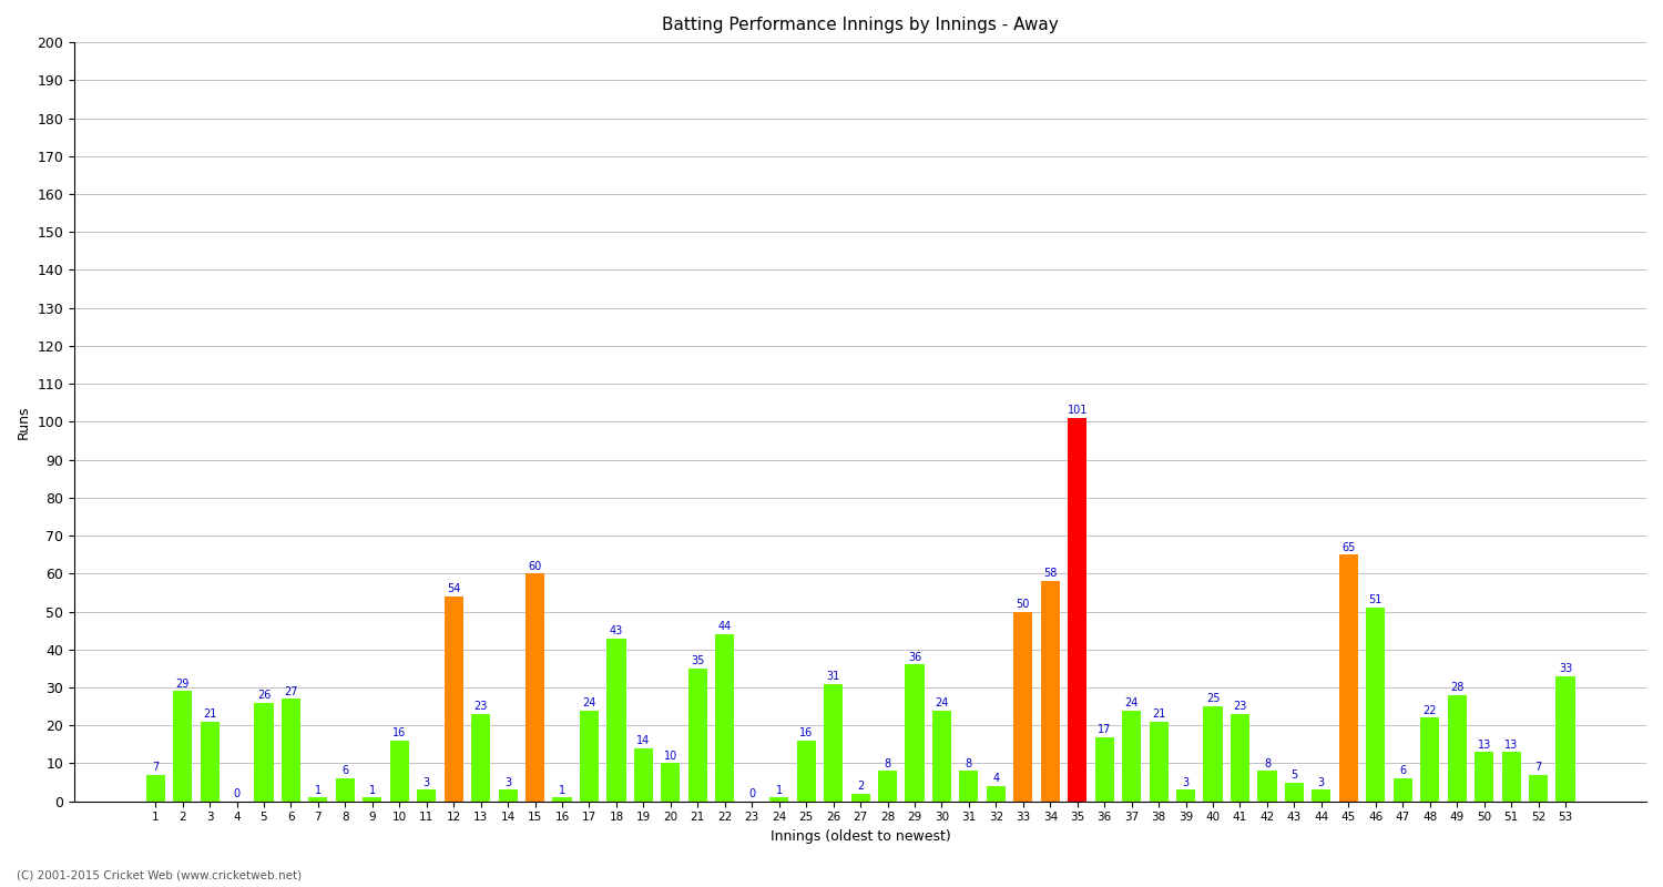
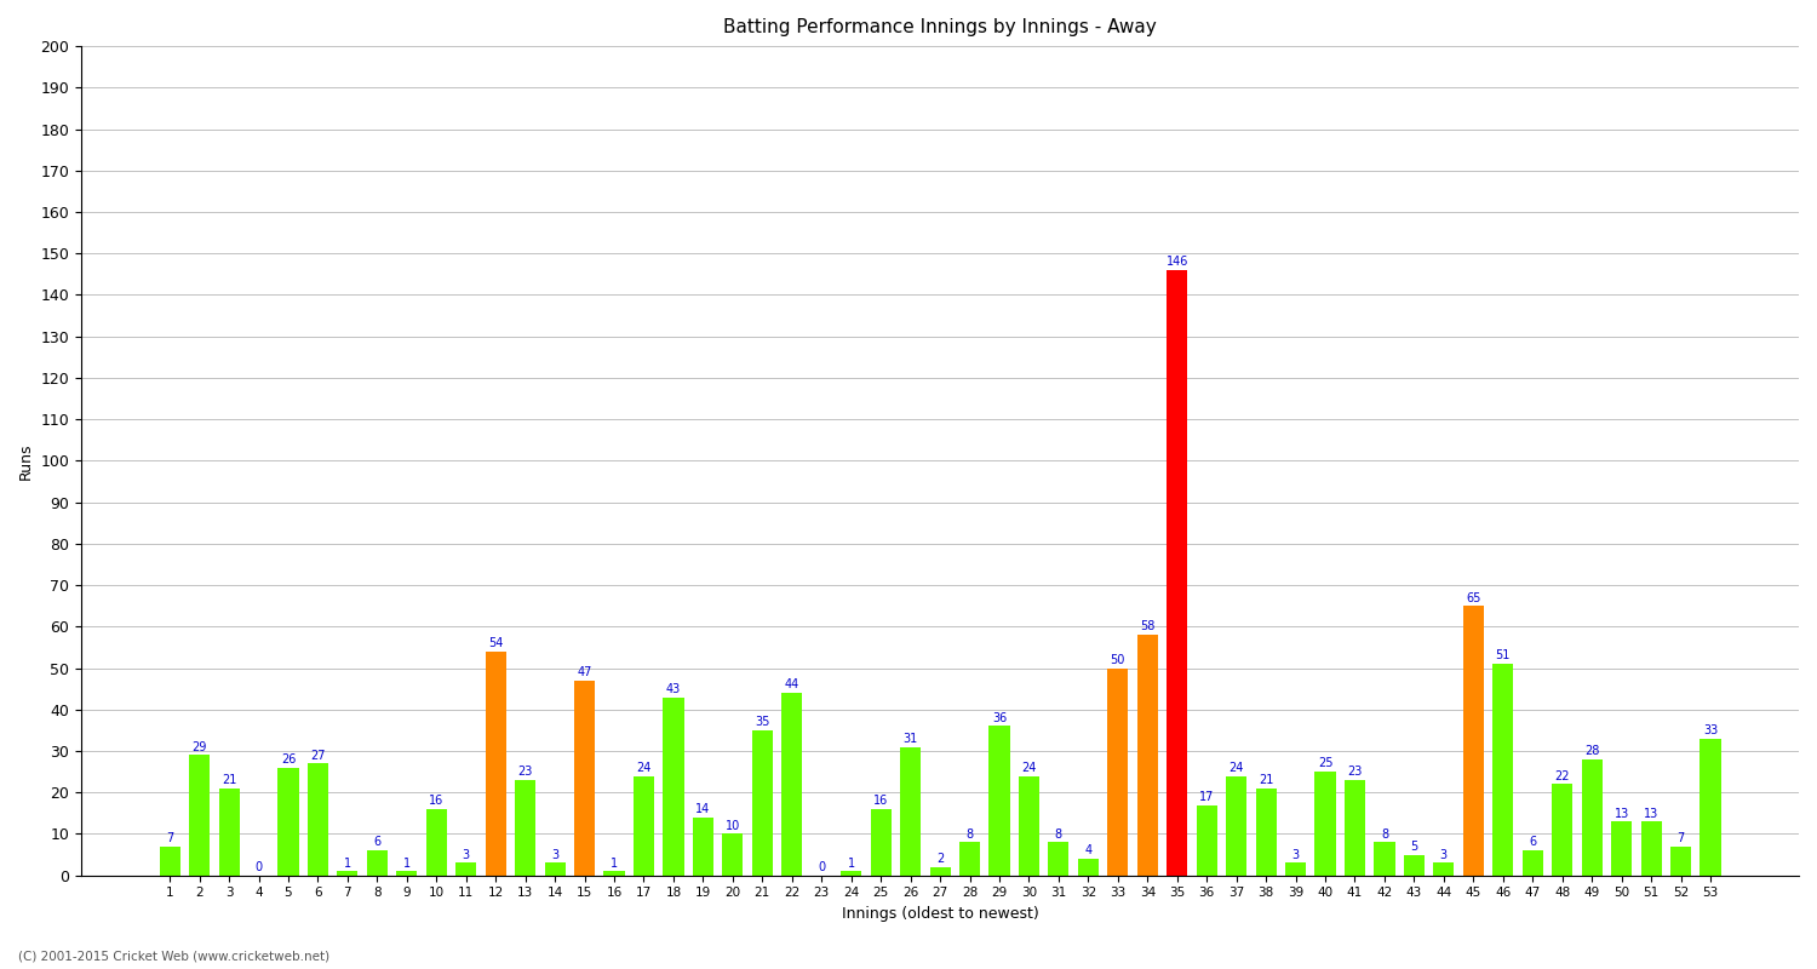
15: 60 -> 47
35: 101 -> 146
